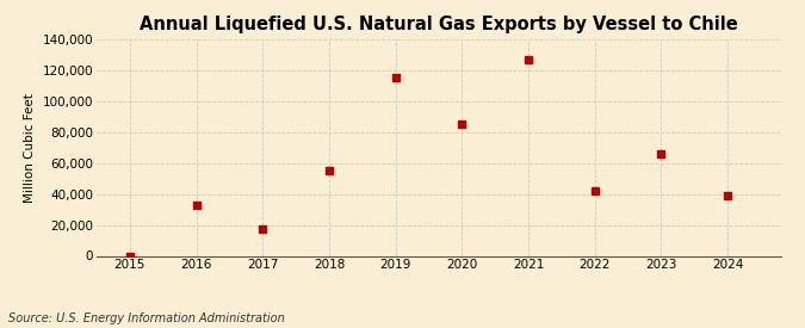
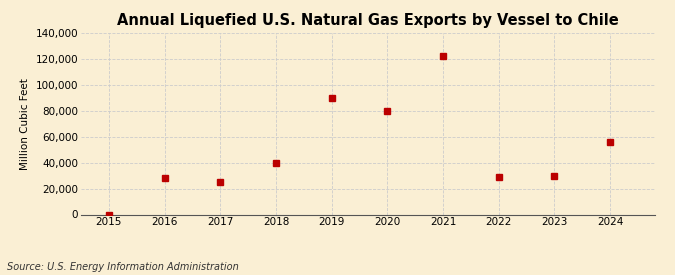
2016: 33,000 -> 28,000
2017: 17,000 -> 25,000
2018: 55,000 -> 40,000
2019: 115,000 -> 90,000
2020: 85,000 -> 80,000
2021: 127,000 -> 122,000
2022: 42,000 -> 29,000
2023: 66,000 -> 30,000
2024: 39,000 -> 56,000
